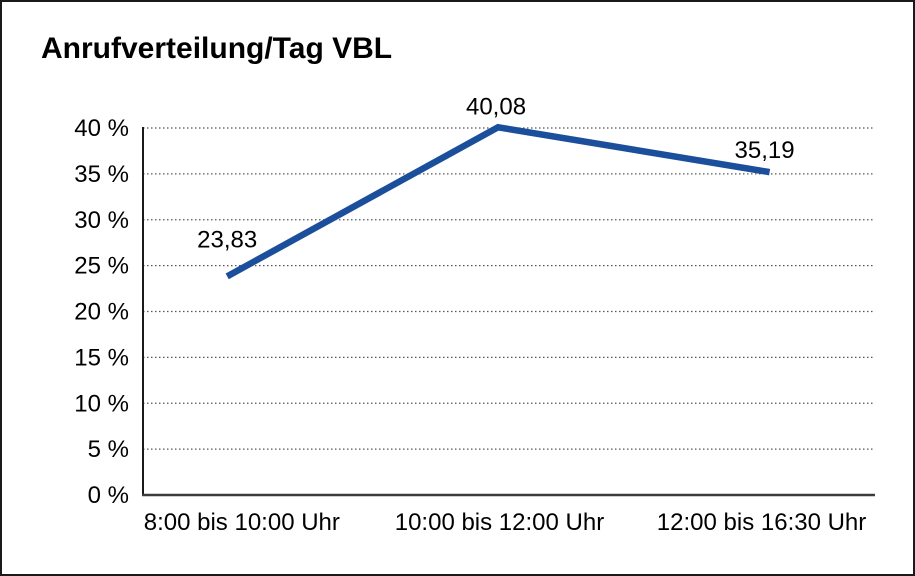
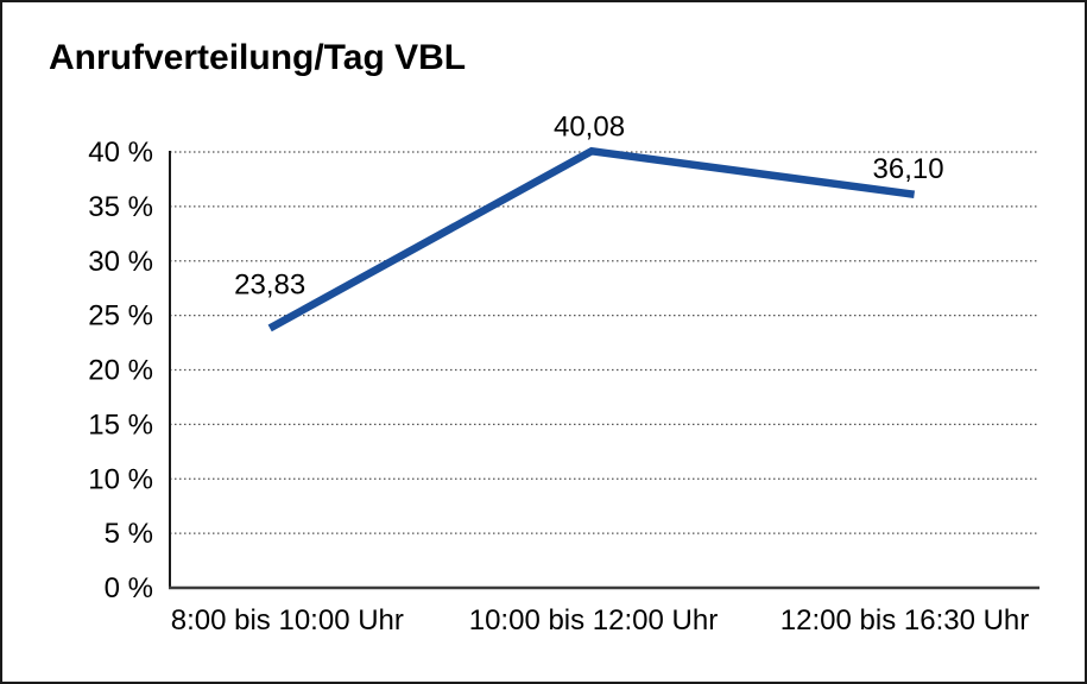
12:00 bis 16:30 Uhr: 35,19 -> 36,10
